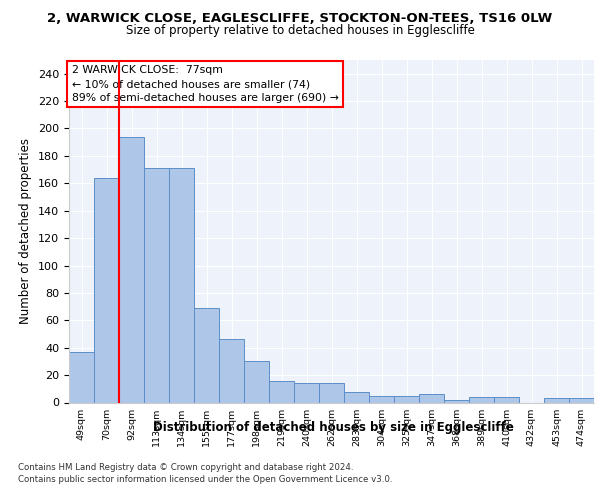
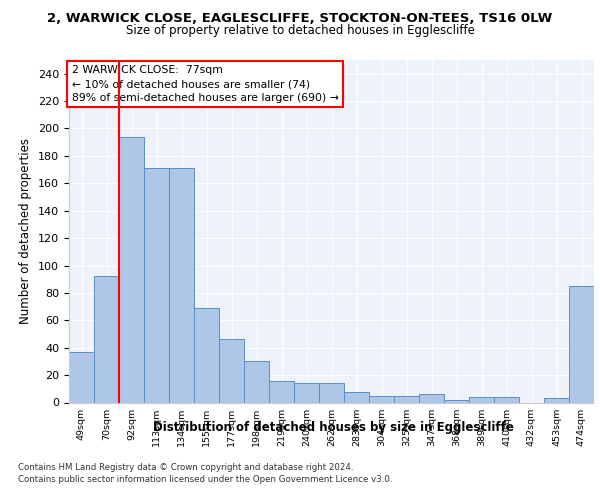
70sqm: 164 -> 92
474sqm: 3 -> 85
